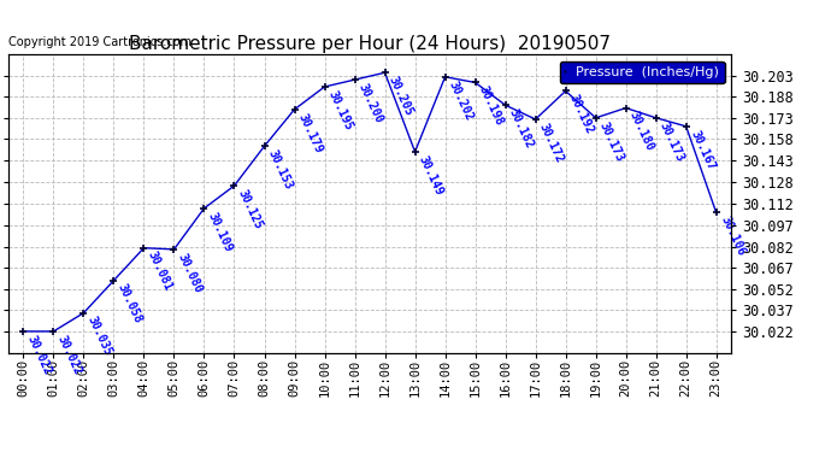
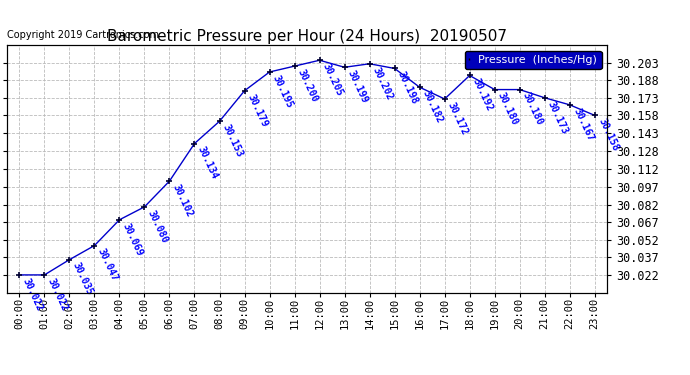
03:00: 30.058 -> 30.047
04:00: 30.081 -> 30.069
06:00: 30.109 -> 30.102
07:00: 30.125 -> 30.134
13:00: 30.149 -> 30.199
19:00: 30.173 -> 30.180
23:00: 30.106 -> 30.158
